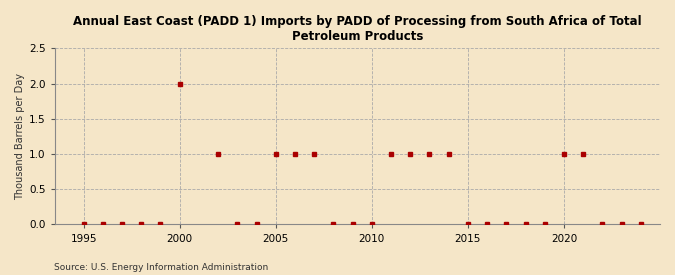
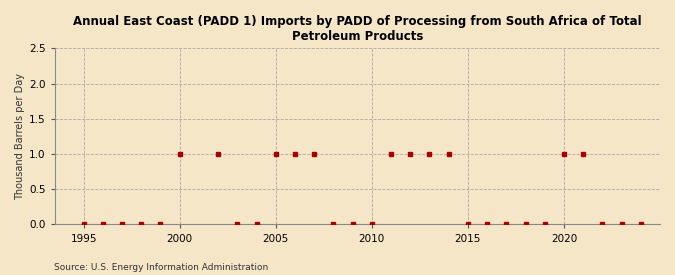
2000: 2 -> 1
